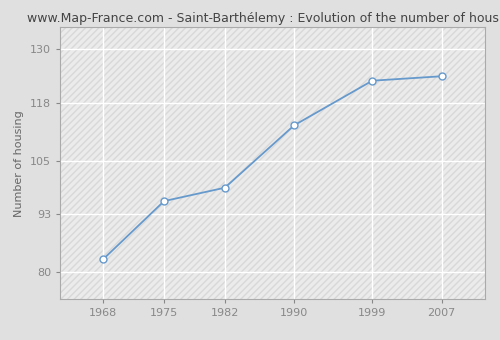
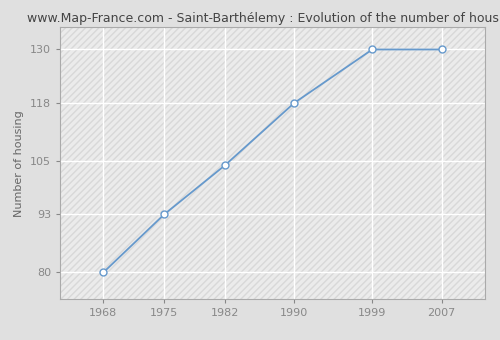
1968: 83 -> 80
1975: 96 -> 93
1982: 99 -> 104
1990: 113 -> 118
1999: 123 -> 130
2007: 124 -> 130
